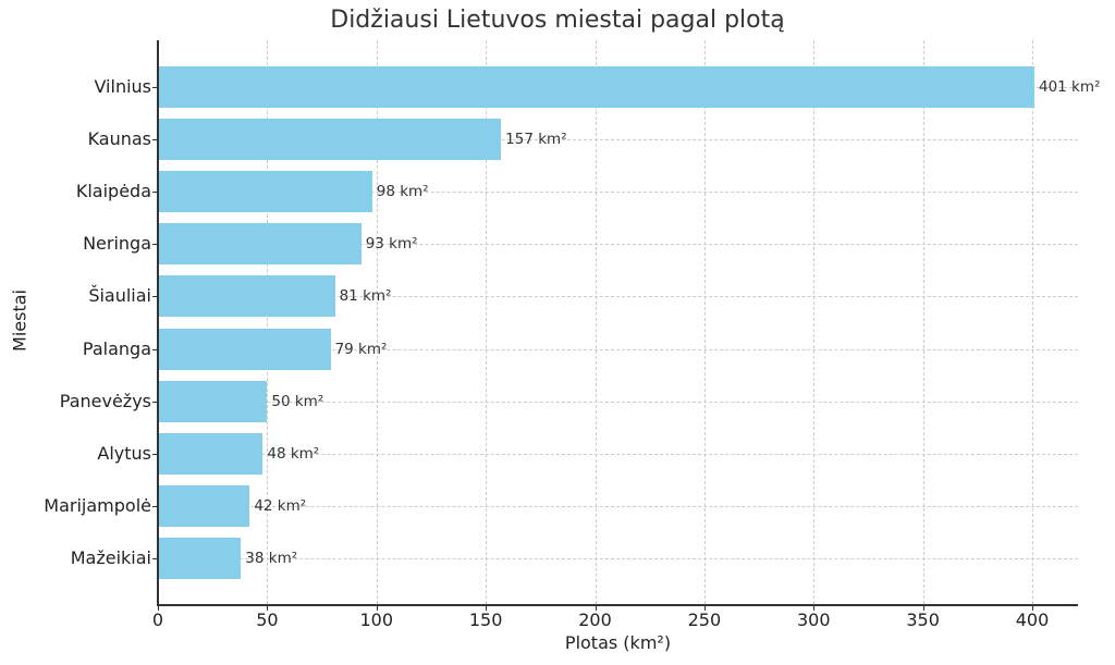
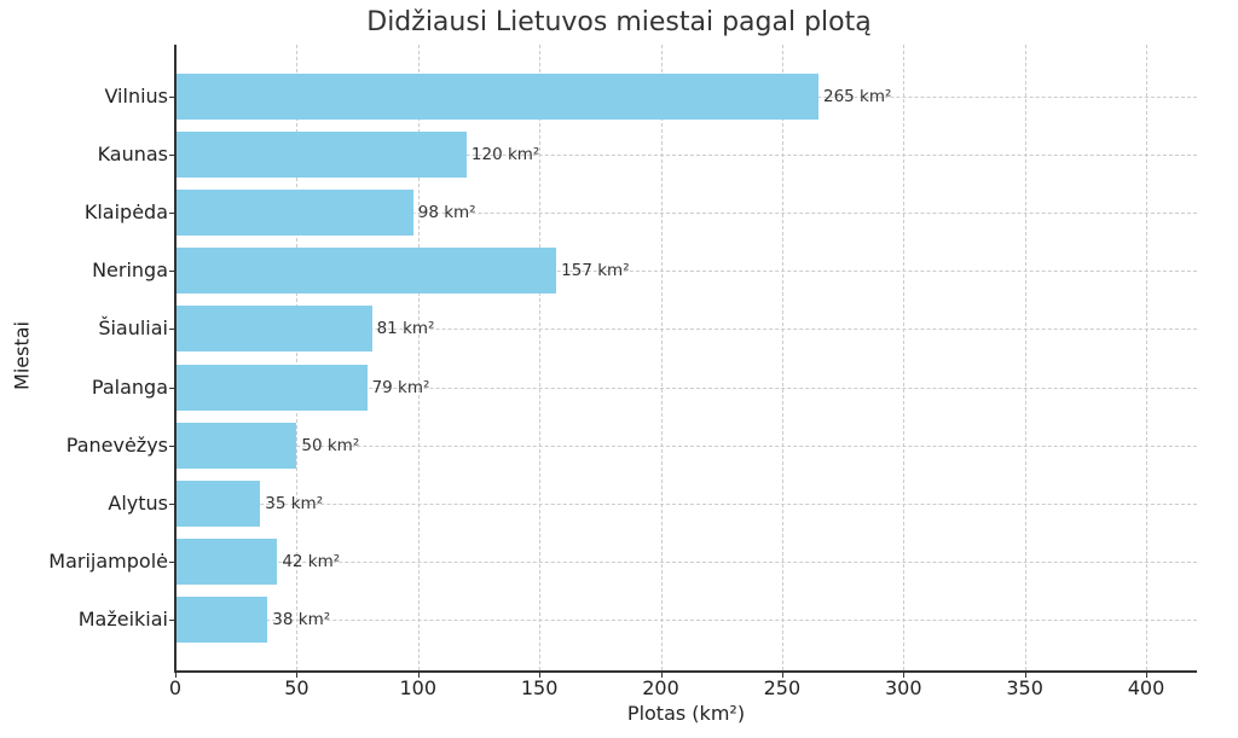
Vilnius: 401 -> 265
Kaunas: 157 -> 120
Neringa: 93 -> 157
Alytus: 48 -> 35
